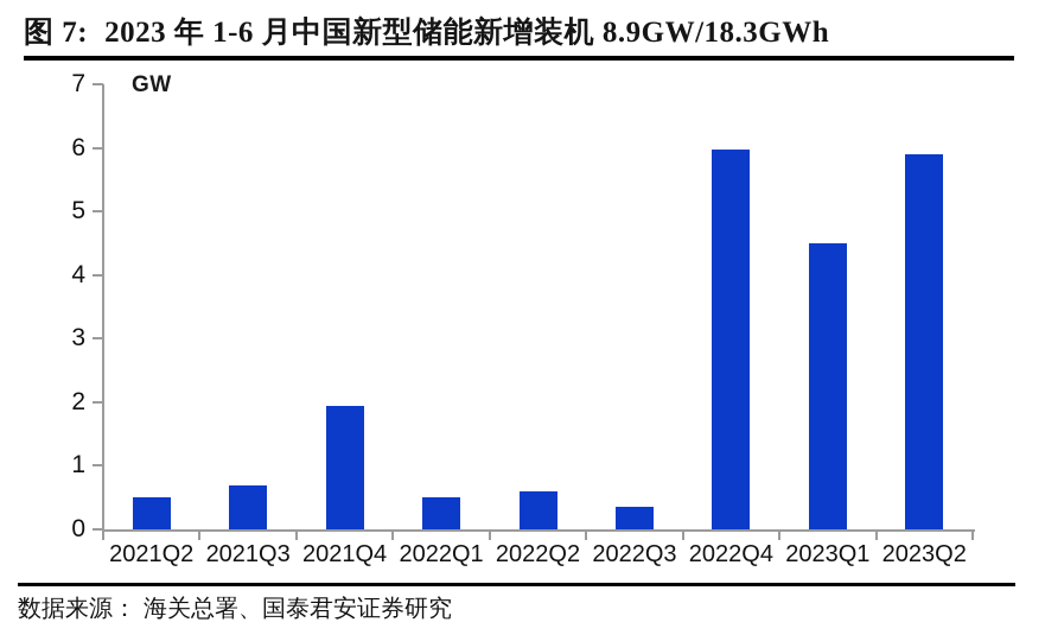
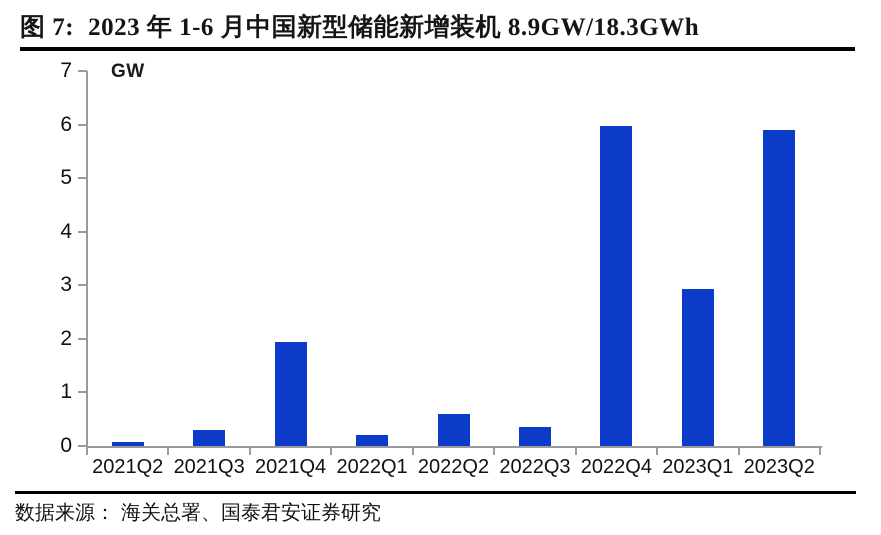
2021Q2: 0.5 -> 0.1
2021Q3: 0.7 -> 0.3
2022Q1: 0.5 -> 0.2
2023Q1: 4.5 -> 2.9
